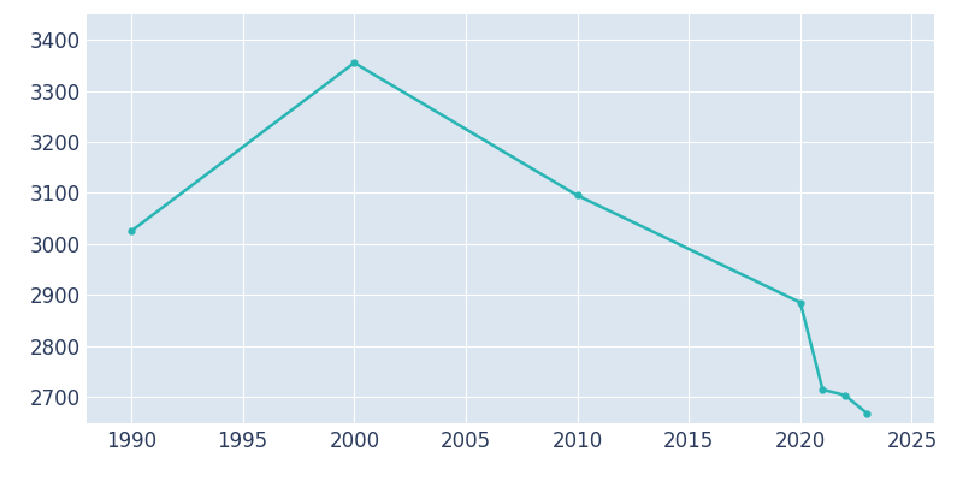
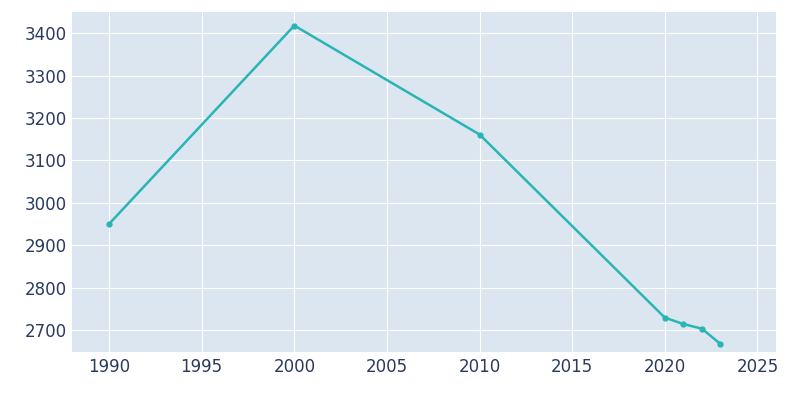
1990: 3025 -> 2950
2000: 3355 -> 3418
2010: 3095 -> 3161
2020: 2885 -> 2729
